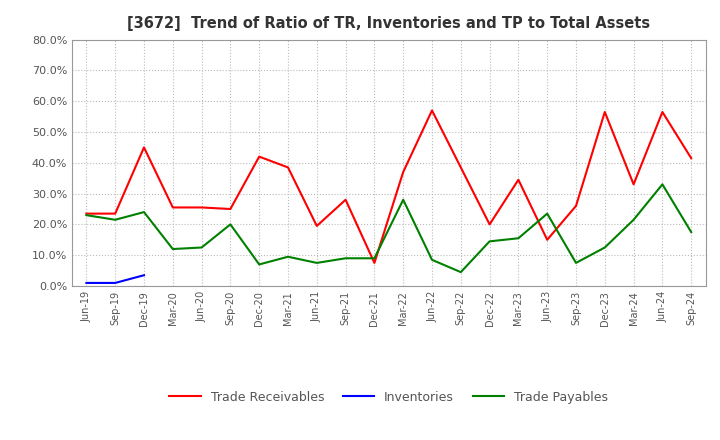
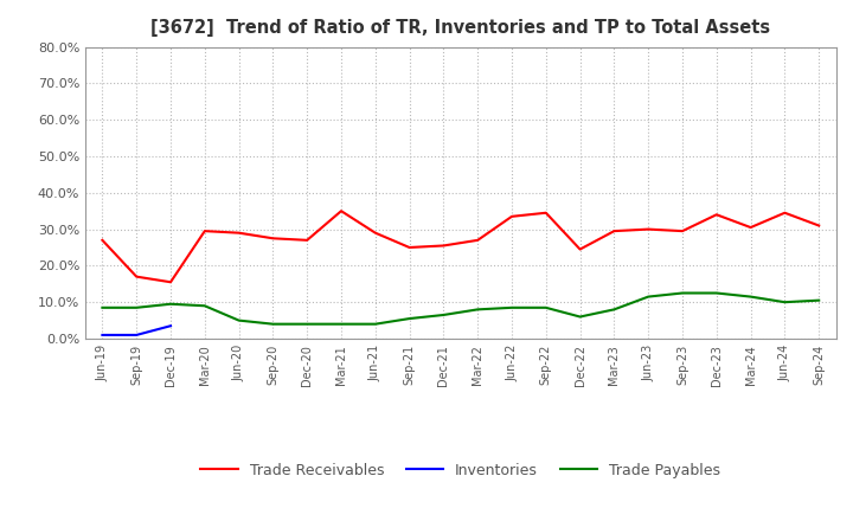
Trade Receivables/Jun-19: 23.5% -> 27.0%
Trade Payables/Jun-19: 23.0% -> 8.5%
Trade Receivables/Sep-19: 23.5% -> 17.0%
Trade Payables/Sep-19: 21.5% -> 8.5%
Trade Receivables/Dec-19: 45.0% -> 15.5%
Trade Payables/Dec-19: 24.0% -> 9.5%
Trade Receivables/Mar-20: 25.5% -> 29.5%
Trade Payables/Mar-20: 12.0% -> 9.0%
Trade Receivables/Jun-20: 25.5% -> 29.0%
Trade Payables/Jun-20: 12.5% -> 5.0%
Trade Receivables/Sep-20: 25.0% -> 27.5%
Trade Payables/Sep-20: 20.0% -> 4.0%
Trade Receivables/Dec-20: 42.0% -> 27.0%
Trade Payables/Dec-20: 7.0% -> 4.0%
Trade Receivables/Mar-21: 38.5% -> 35.0%
Trade Payables/Mar-21: 9.5% -> 4.0%
Trade Receivables/Jun-21: 19.5% -> 29.0%
Trade Payables/Jun-21: 7.5% -> 4.0%
Trade Receivables/Sep-21: 28.0% -> 25.0%
Trade Payables/Sep-21: 9.0% -> 5.5%
Trade Receivables/Dec-21: 7.5% -> 25.5%
Trade Payables/Dec-21: 9.0% -> 6.5%
Trade Receivables/Mar-22: 37.0% -> 27.0%
Trade Payables/Mar-22: 28.0% -> 8.0%
Trade Receivables/Jun-22: 57.0% -> 33.5%
Trade Receivables/Sep-22: 38.5% -> 34.5%
Trade Payables/Sep-22: 4.5% -> 8.5%
Trade Receivables/Dec-22: 20.0% -> 24.5%
Trade Payables/Dec-22: 14.5% -> 6.0%
Trade Receivables/Mar-23: 34.5% -> 29.5%
Trade Payables/Mar-23: 15.5% -> 8.0%
Trade Receivables/Jun-23: 15.0% -> 30.0%
Trade Payables/Jun-23: 23.5% -> 11.5%
Trade Receivables/Sep-23: 26.0% -> 29.5%
Trade Payables/Sep-23: 7.5% -> 12.5%
Trade Receivables/Dec-23: 56.5% -> 34.0%
Trade Receivables/Mar-24: 33.0% -> 30.5%
Trade Payables/Mar-24: 21.5% -> 11.5%
Trade Receivables/Jun-24: 56.5% -> 34.5%
Trade Payables/Jun-24: 33.0% -> 10.0%
Trade Receivables/Sep-24: 41.5% -> 31.0%
Trade Payables/Sep-24: 17.5% -> 10.5%
